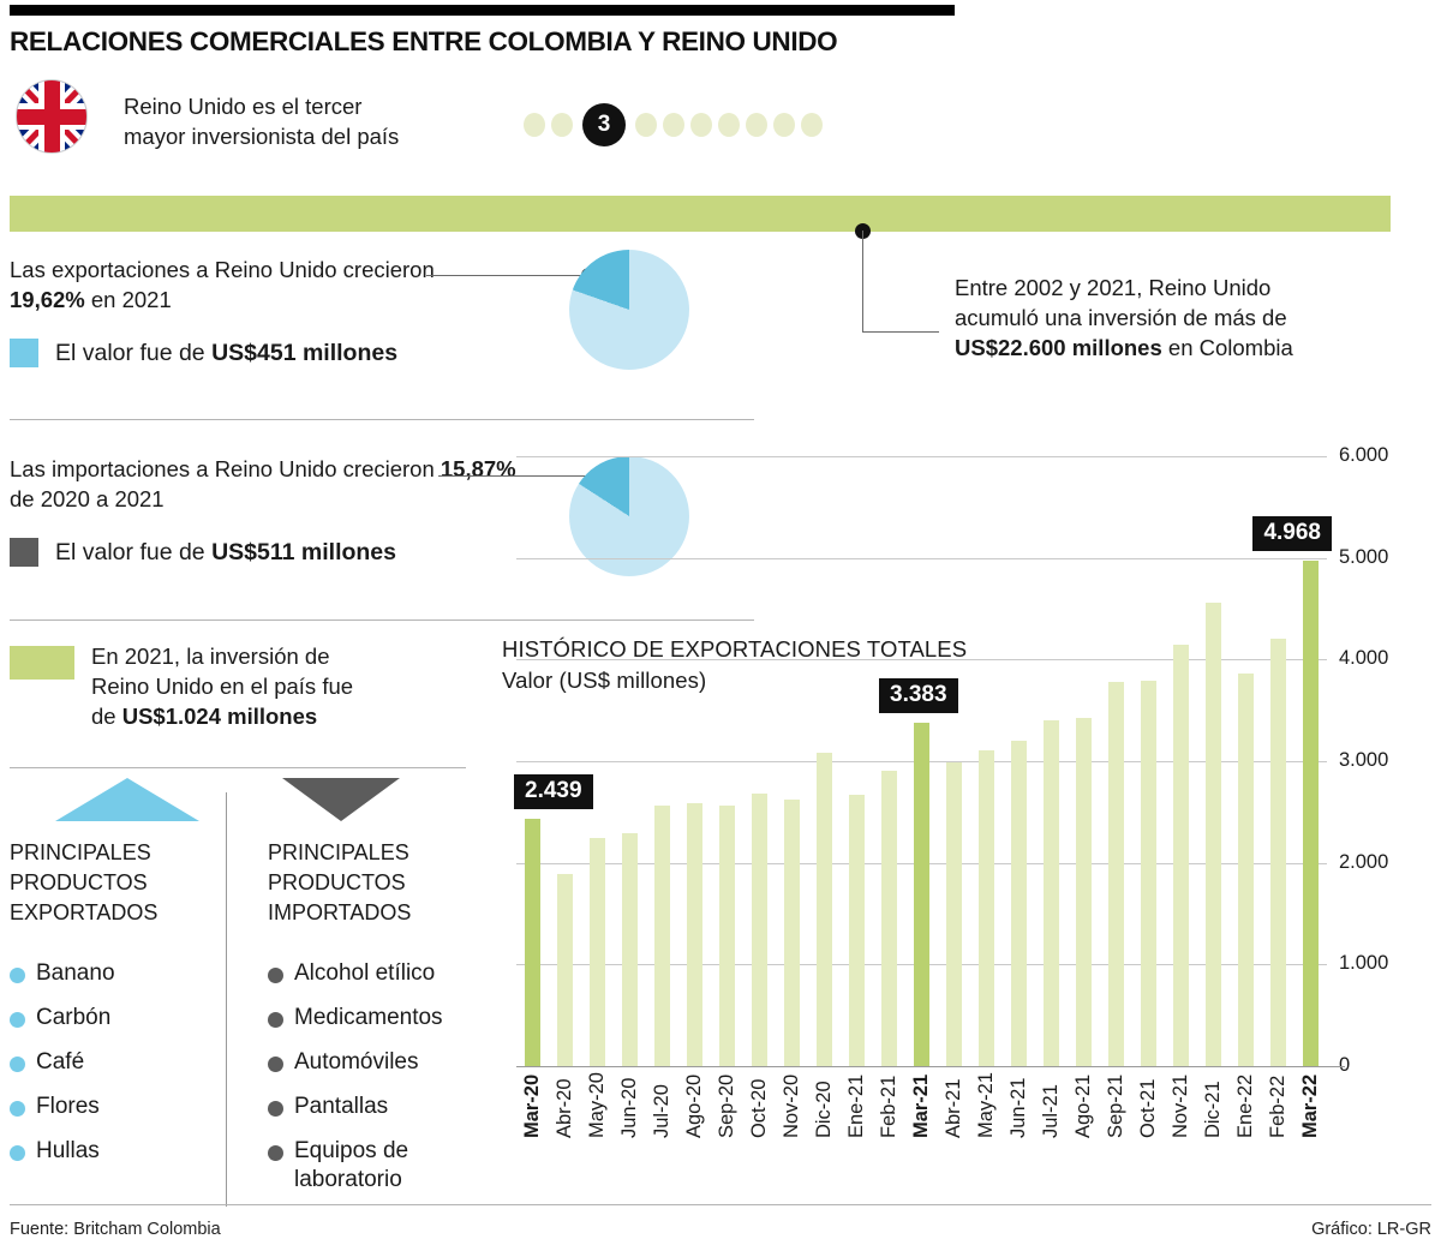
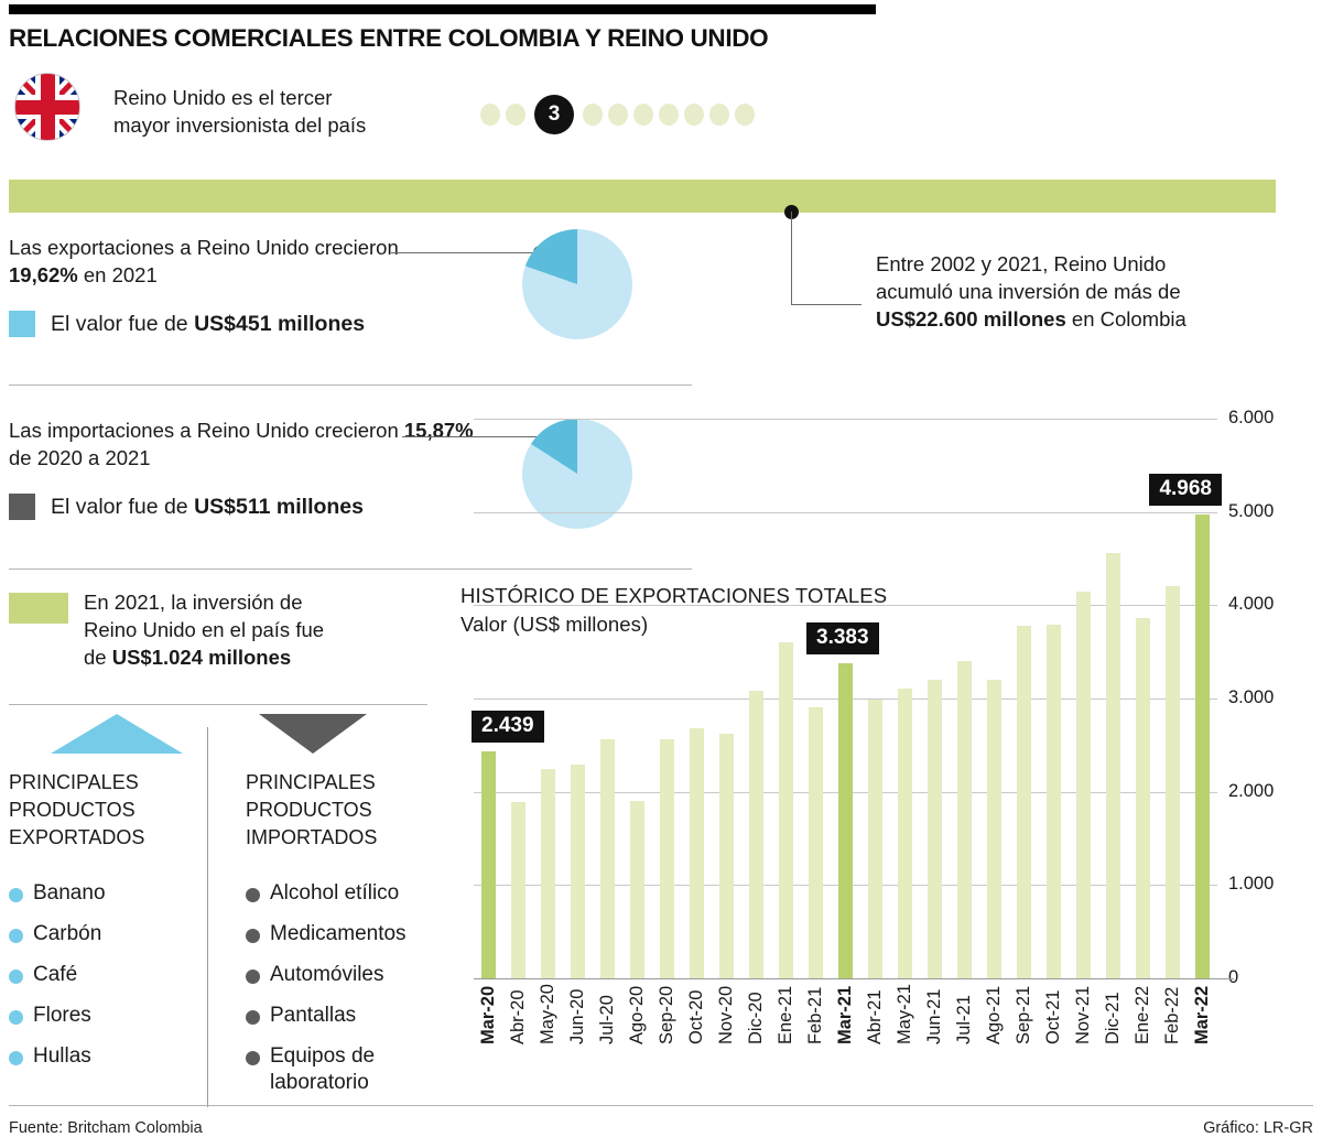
Ago-20: 2600 -> 1900
Ene-21: 2700 -> 3600
Ago-21: 3400 -> 3200
